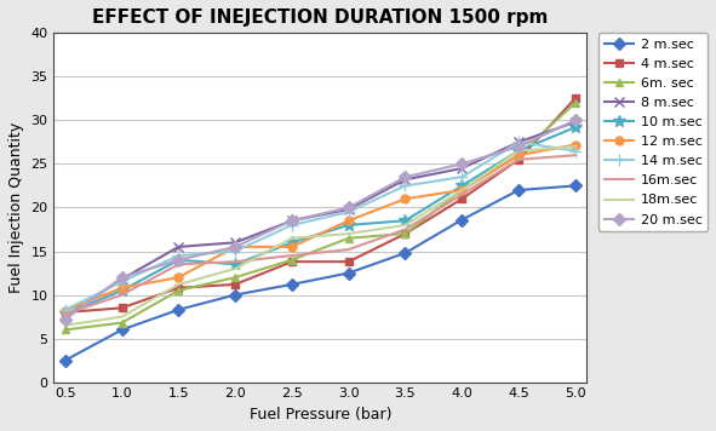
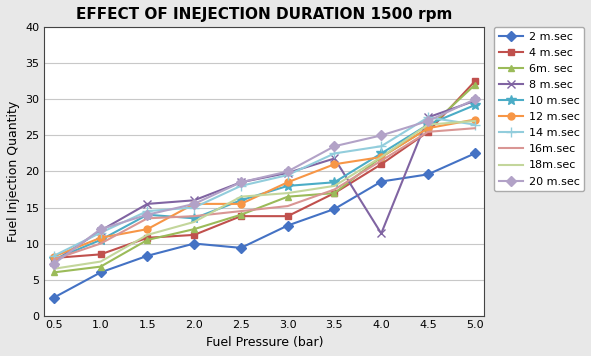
2 m.sec/2.5: 11.2 -> 9.4
8 m.sec/3.5: 23.2 -> 21.8
8 m.sec/4.0: 24.5 -> 11.4
2 m.sec/4.5: 22.0 -> 19.6
